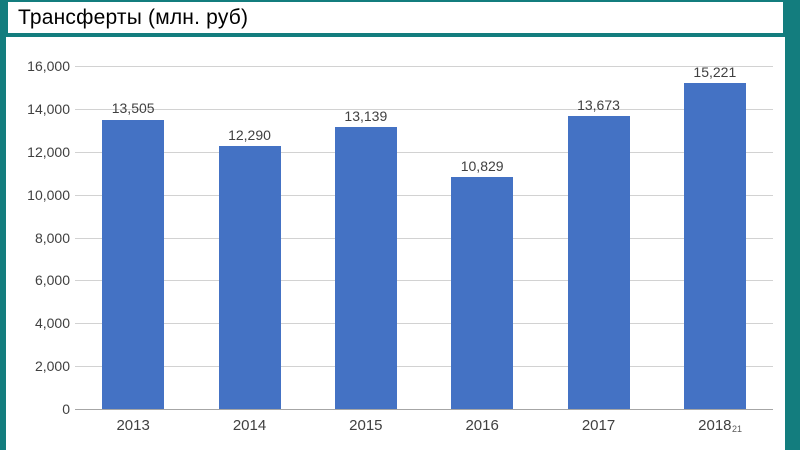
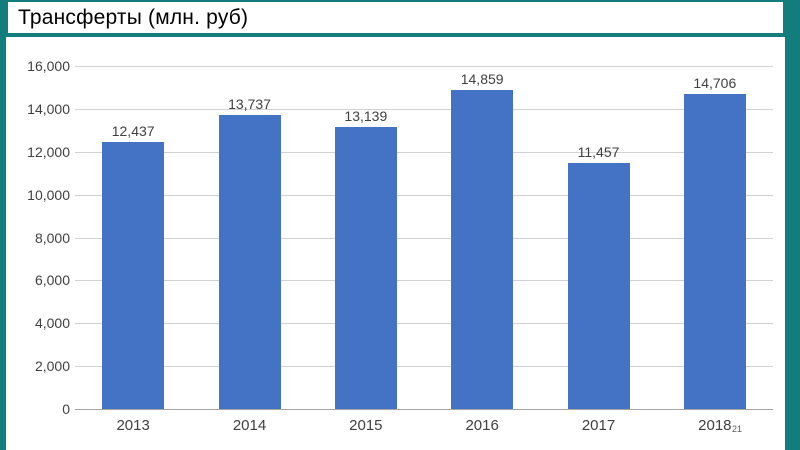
2013: 13,505 -> 12,437
2014: 12,290 -> 13,737
2016: 10,829 -> 14,859
2017: 13,673 -> 11,457
2018: 15,221 -> 14,706
